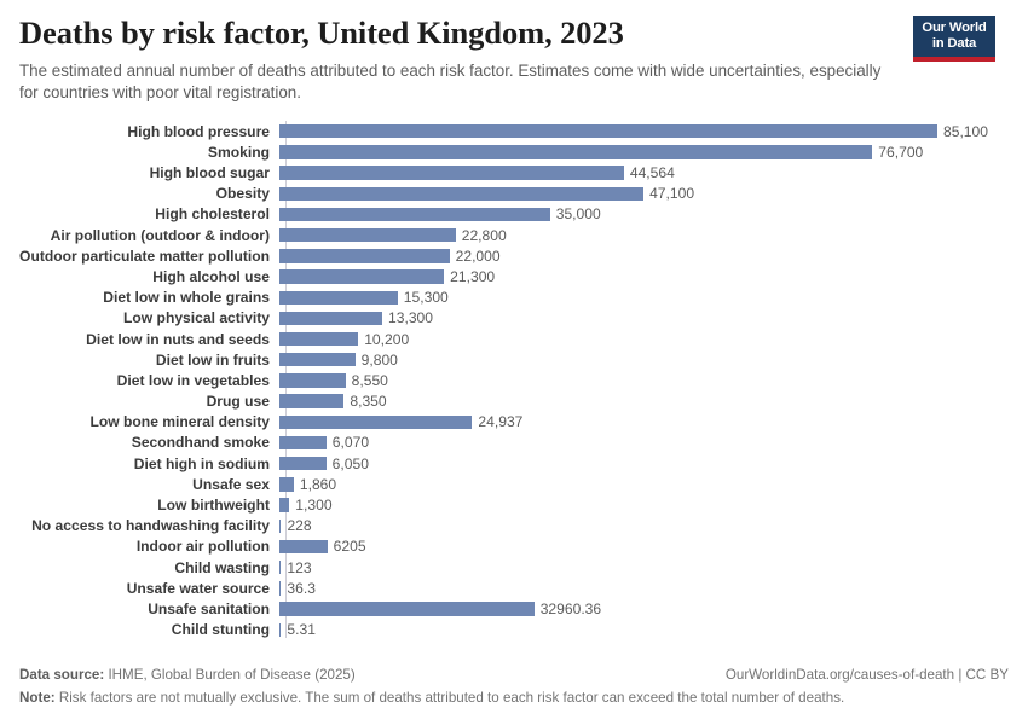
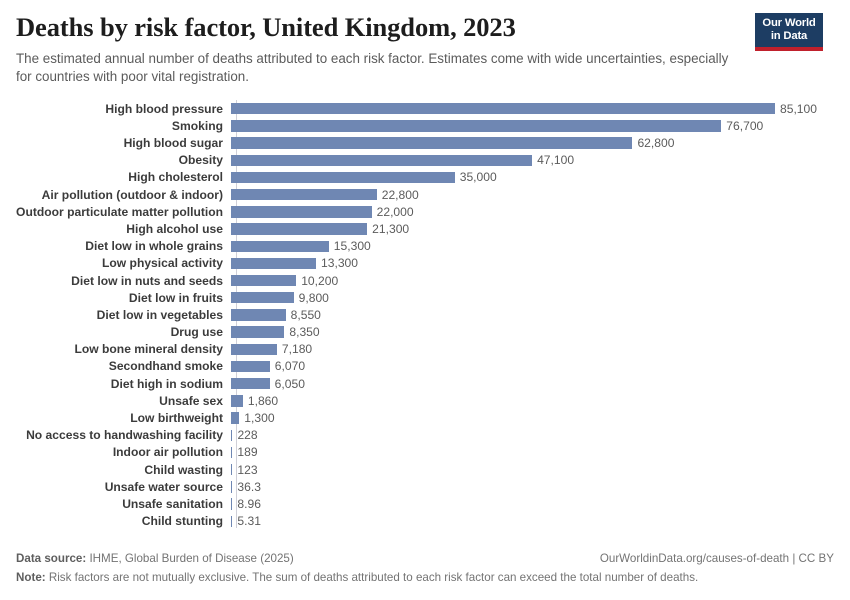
High blood sugar: 44,564 -> 62,800
Low bone mineral density: 24,937 -> 7,180
Indoor air pollution: 6205 -> 189
Unsafe sanitation: 32960.36 -> 8.96
